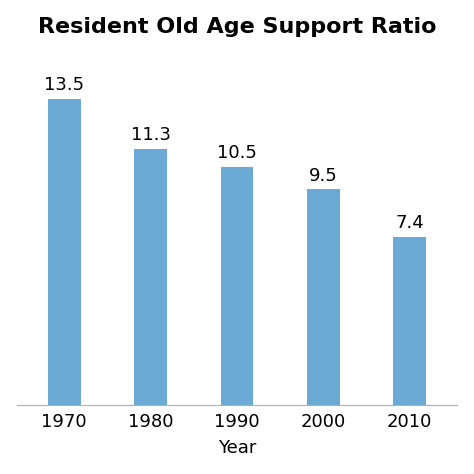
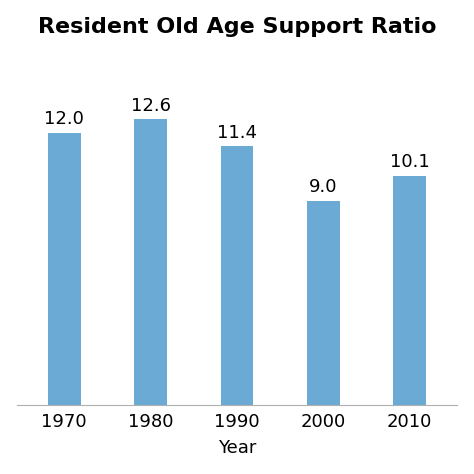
1970: 13.5 -> 12.0
1980: 11.3 -> 12.6
1990: 10.5 -> 11.4
2000: 9.5 -> 9.0
2010: 7.4 -> 10.1
